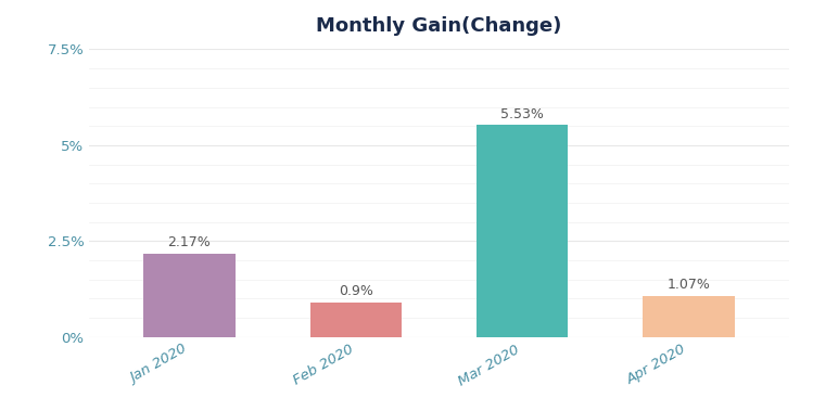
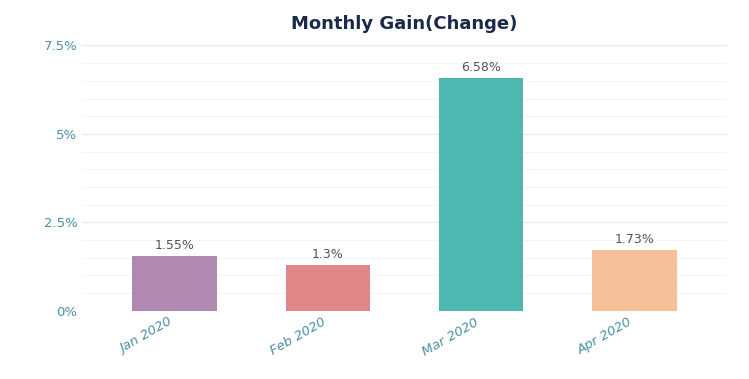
Jan 2020: 2.17% -> 1.55%
Feb 2020: 0.9% -> 1.3%
Mar 2020: 5.53% -> 6.58%
Apr 2020: 1.07% -> 1.73%
